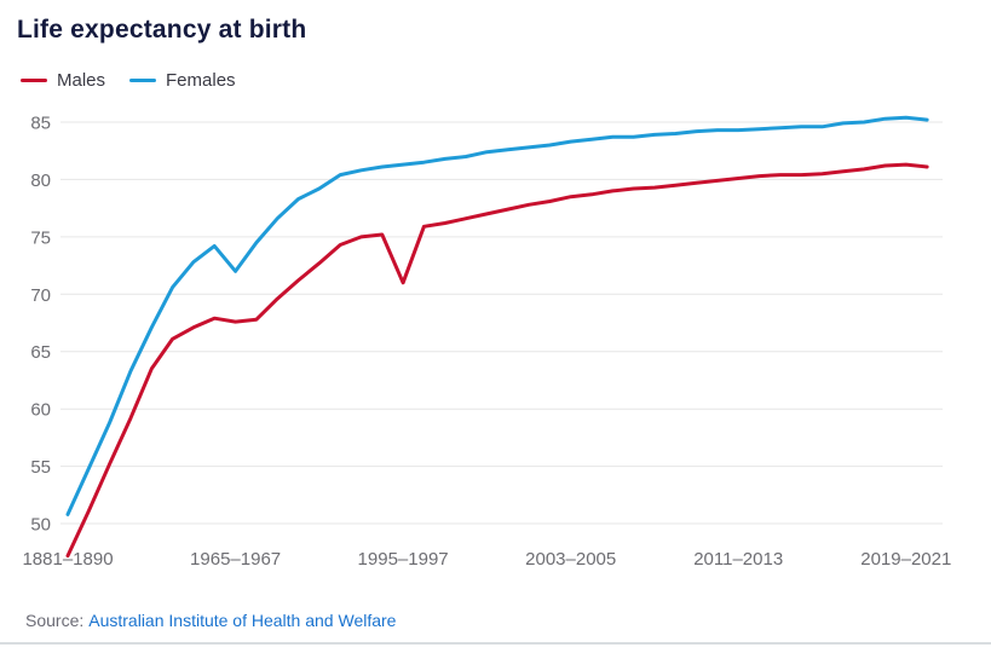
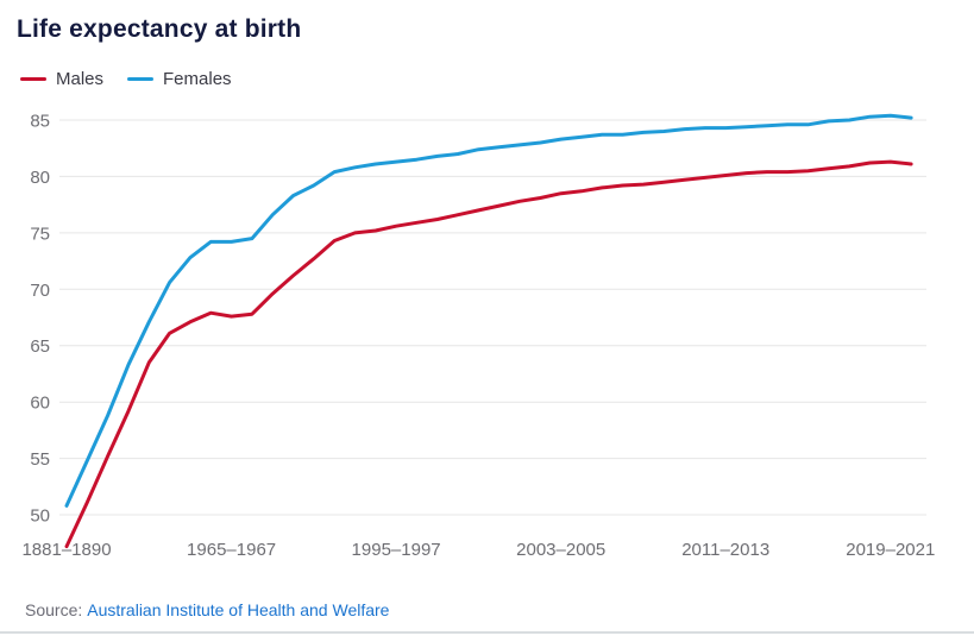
Females/1965–1967: 72 -> 74
Males/1995–1997: 71 -> 76
